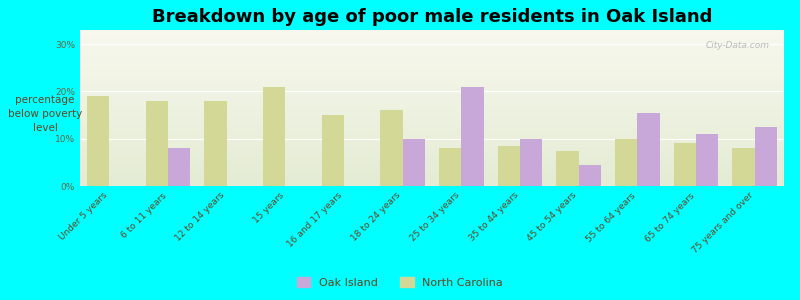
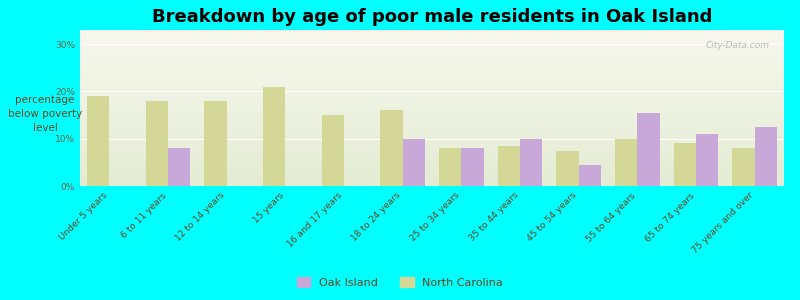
Oak Island/25 to 34 years: 21.0% -> 8.0%
